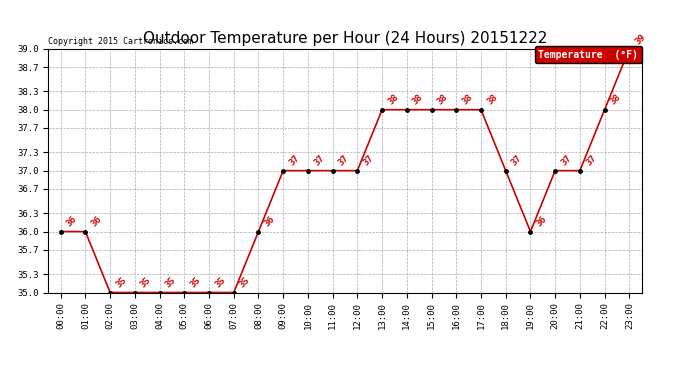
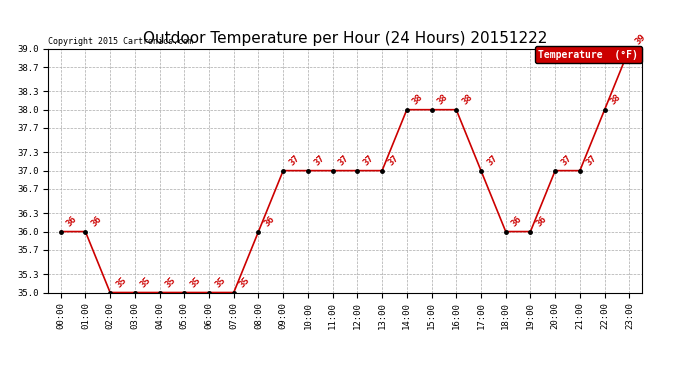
13:00: 38 -> 37
17:00: 38 -> 37
18:00: 37 -> 36
